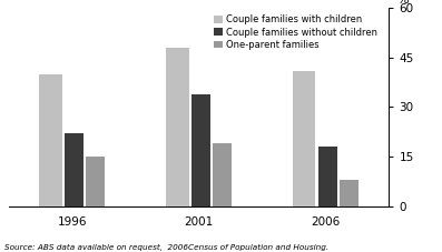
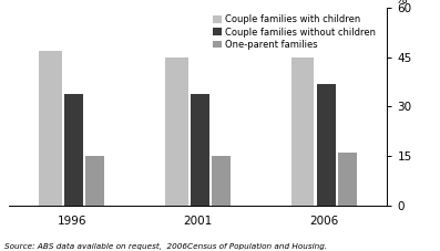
Couple families with children/1996: 40 -> 47
Couple families without children/1996: 22 -> 34
Couple families with children/2001: 48 -> 45
One-parent families/2001: 19 -> 15
Couple families with children/2006: 41 -> 45
Couple families without children/2006: 18 -> 37
One-parent families/2006: 8 -> 16
